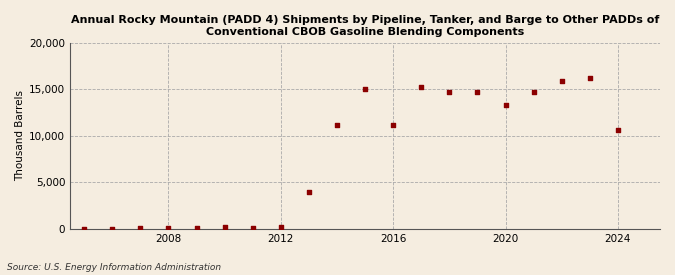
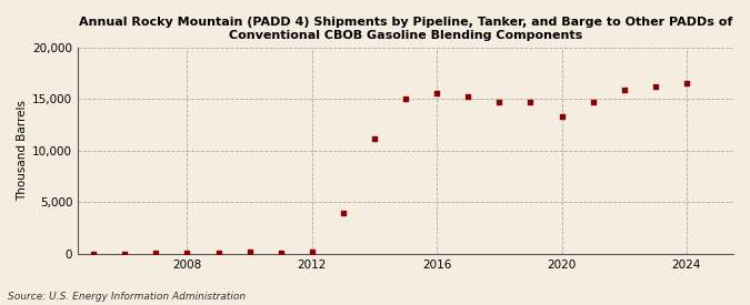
2016: 11,200 -> 15,600
2024: 10,600 -> 16,500
